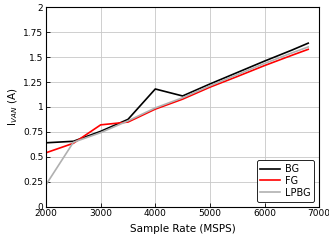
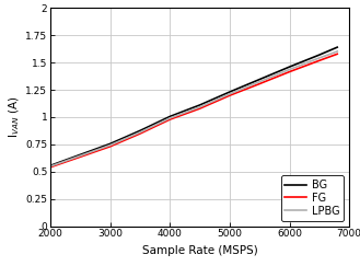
BG/2000: 0.64 -> 0.56
LPBG/2000: 0.22 -> 0.55
FG/3000: 0.82 -> 0.73
BG/4000: 1.18 -> 1.00
